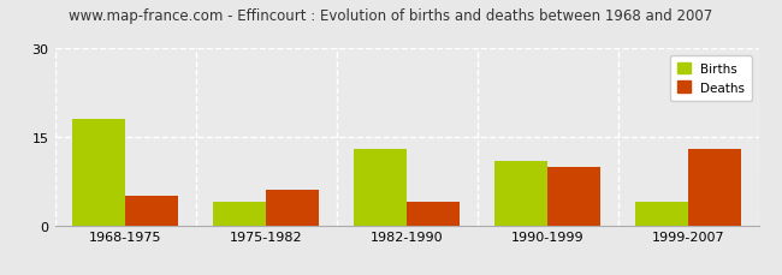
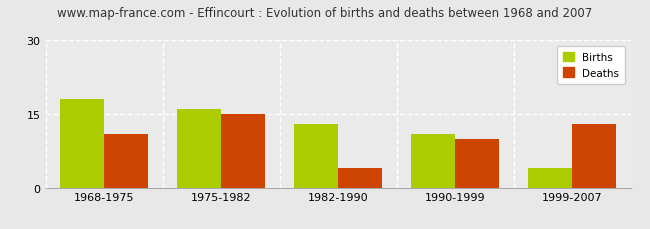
Deaths/1968-1975: 5 -> 11
Births/1975-1982: 4 -> 16
Deaths/1975-1982: 6 -> 15
